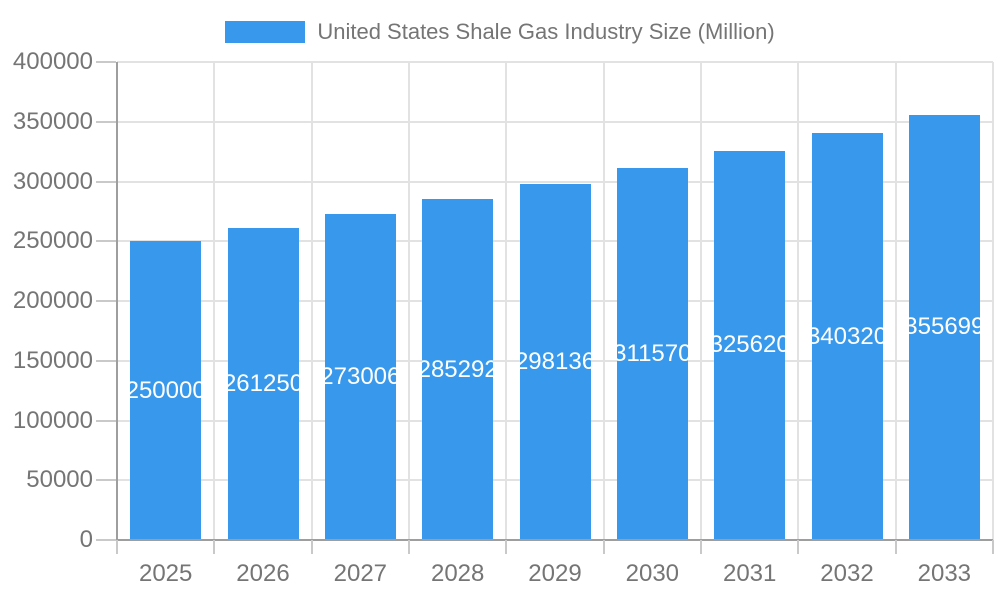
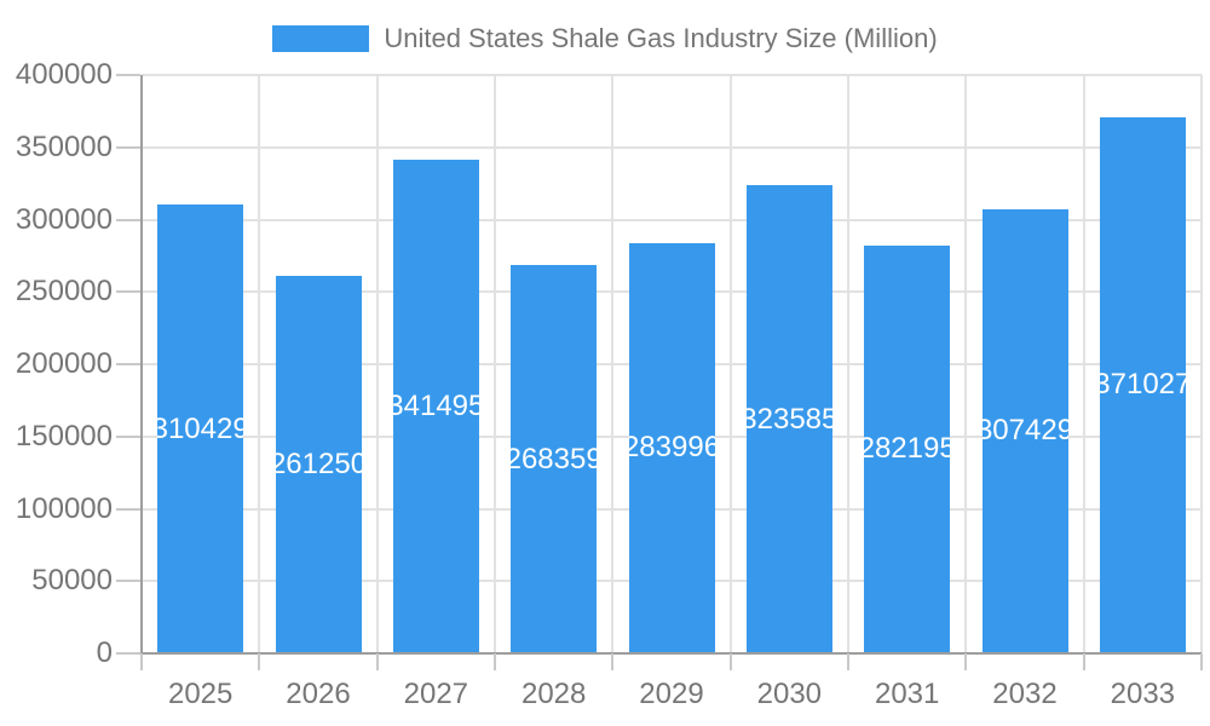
2025: 250000 -> 310429
2027: 273006 -> 341495
2028: 285292 -> 268359
2029: 298136 -> 283996
2030: 311570 -> 323585
2031: 325620 -> 282195
2032: 340320 -> 307429
2033: 355699 -> 371027
